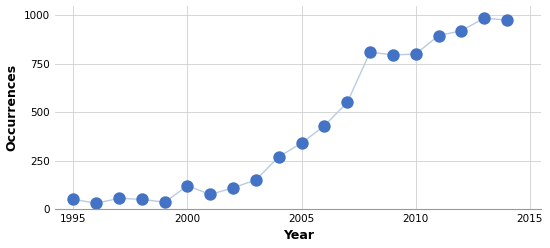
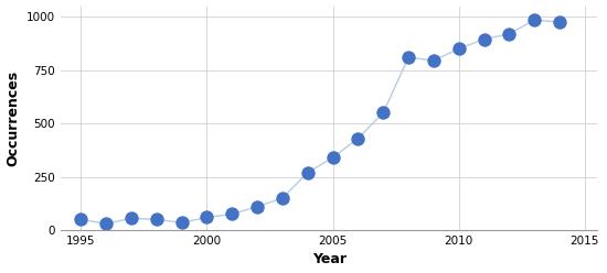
2000: 120 -> 60
2010: 800 -> 850
